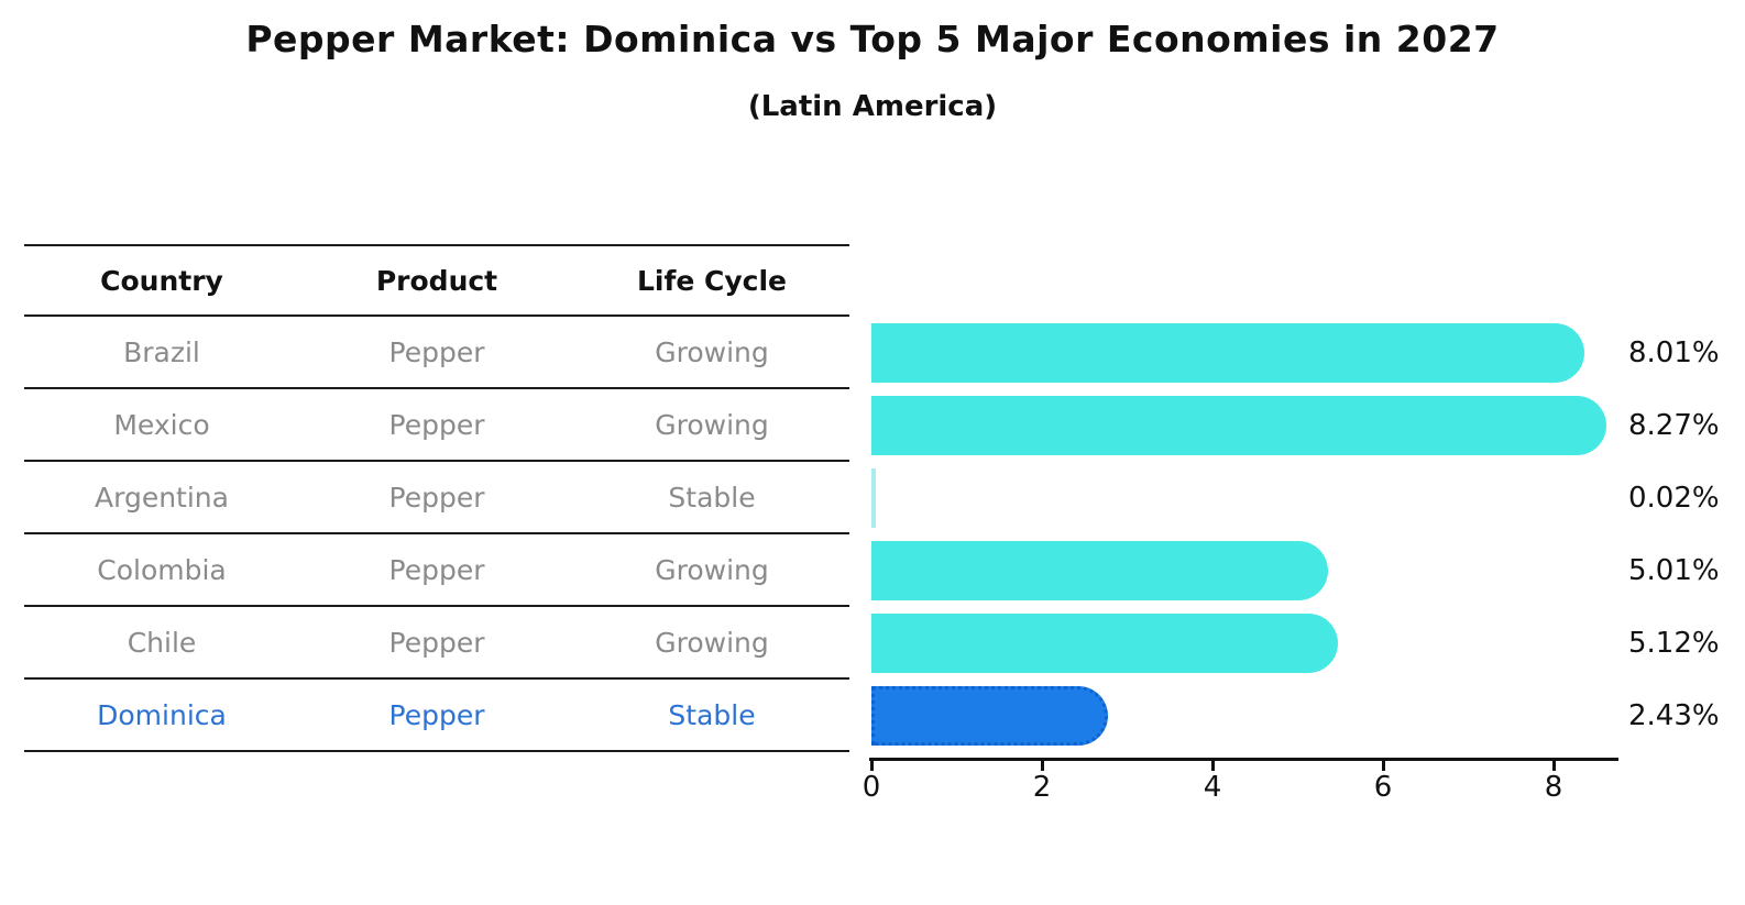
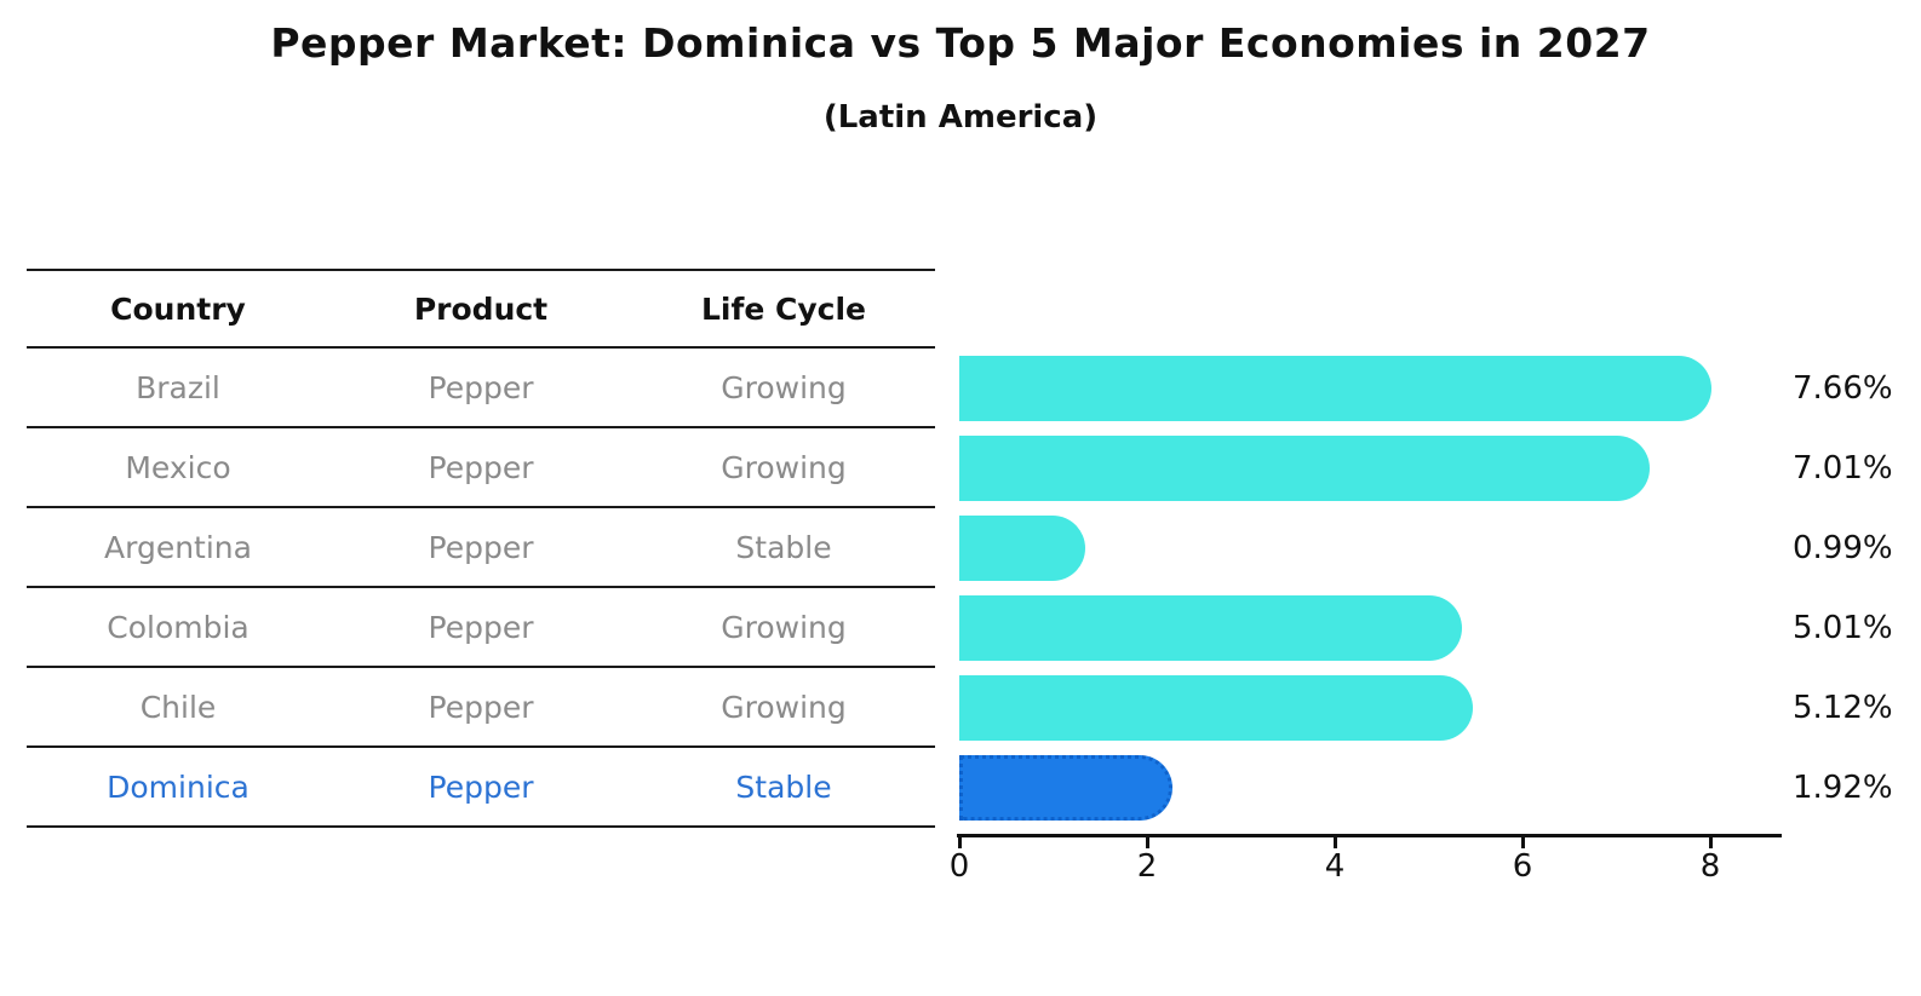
Brazil: 8.01% -> 7.66%
Mexico: 8.27% -> 7.01%
Argentina: 0.02% -> 0.99%
Dominica: 2.43% -> 1.92%
